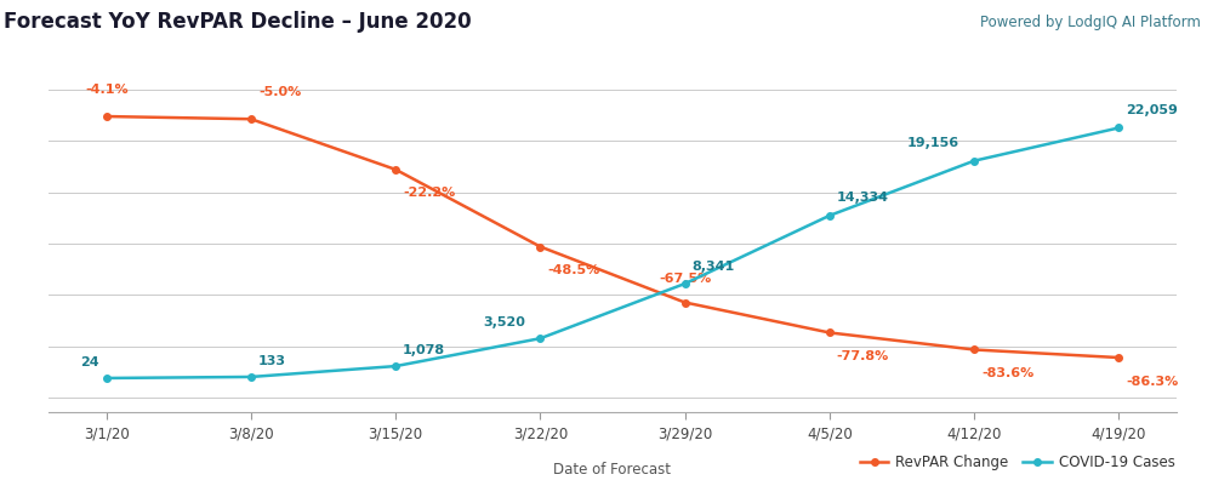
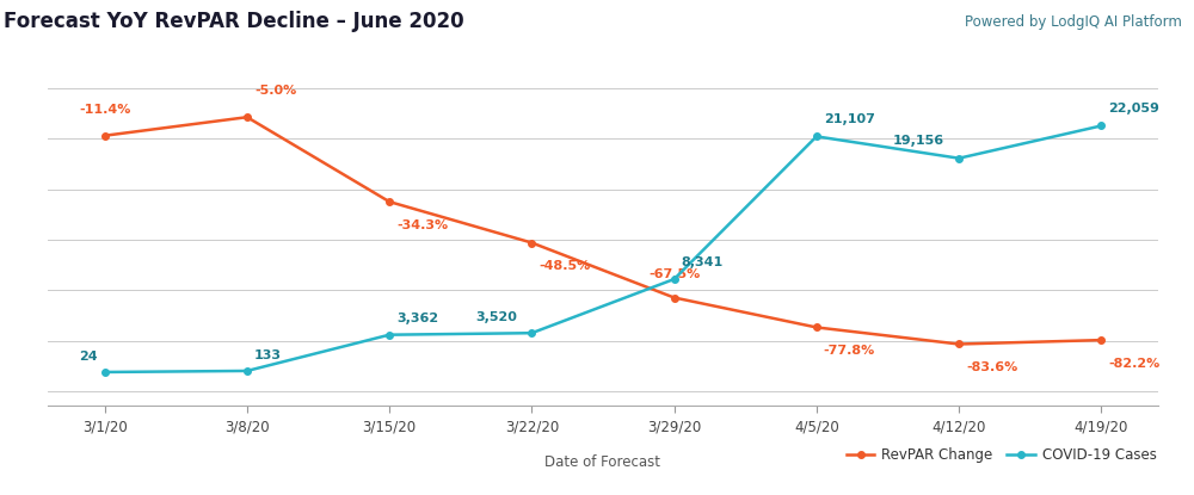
RevPAR Change/3/1/20: -4.1% -> -11.4%
RevPAR Change/3/15/20: -22.2% -> -34.3%
COVID-19 Cases/3/15/20: 1,078 -> 3,362
COVID-19 Cases/4/5/20: 14,334 -> 21,107
RevPAR Change/4/19/20: -86.3% -> -82.2%
